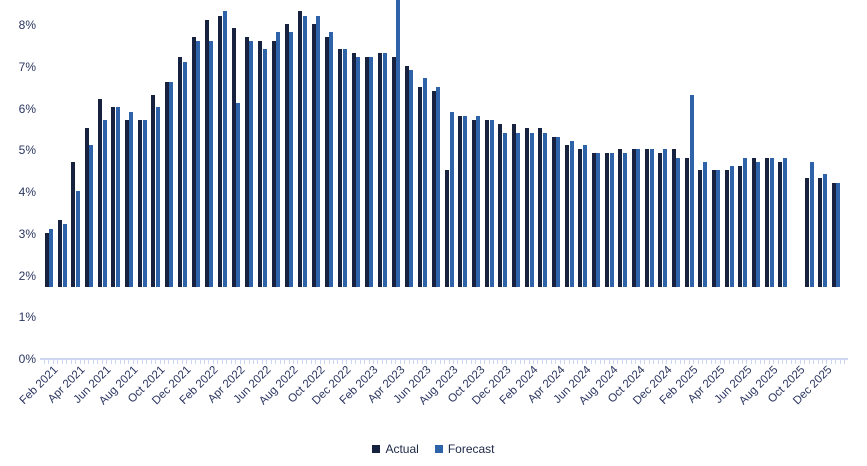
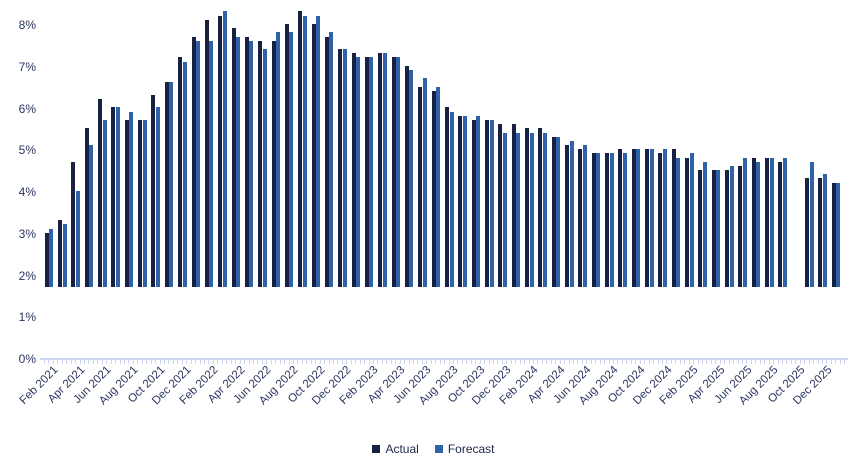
Forecast/Apr 2022: 4.4% -> 6.0%
Forecast/Apr 2023: 6.9% -> 5.5%
Actual/Aug 2023: 2.8% -> 4.3%
Forecast/Feb 2025: 4.6% -> 3.2%
